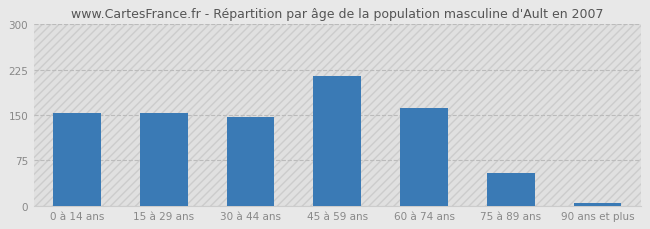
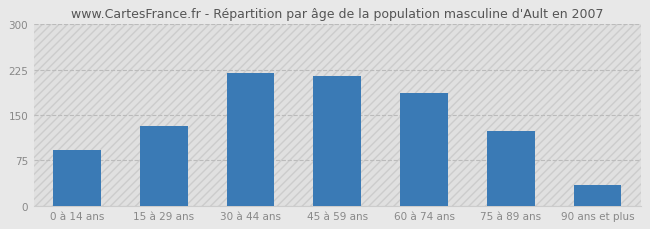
0 à 14 ans: 153 -> 92
15 à 29 ans: 154 -> 132
30 à 44 ans: 147 -> 220
60 à 74 ans: 162 -> 186
75 à 89 ans: 55 -> 124
90 ans et plus: 5 -> 34
